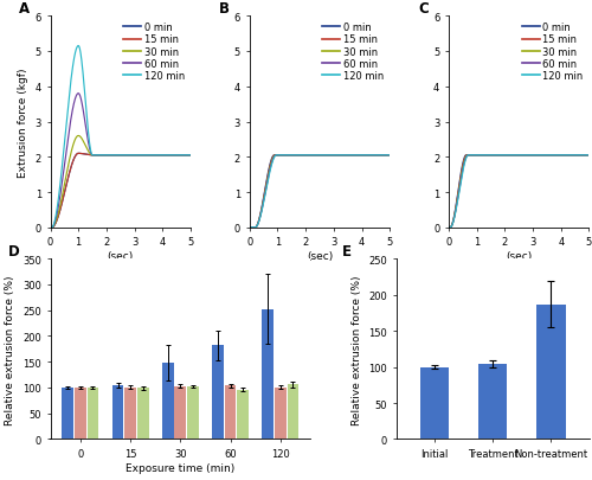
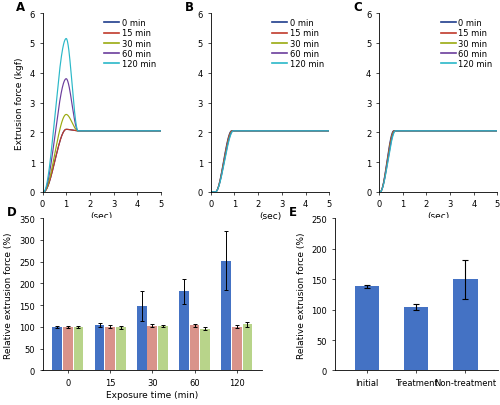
Initial: 100 -> 138
Non-treatment: 187 -> 150
